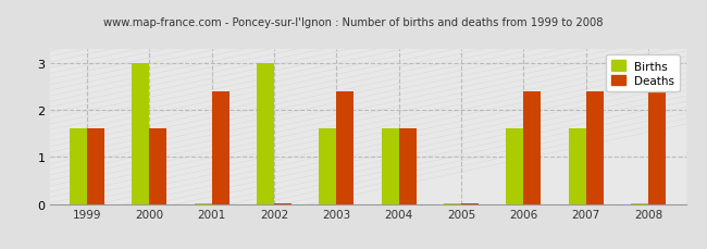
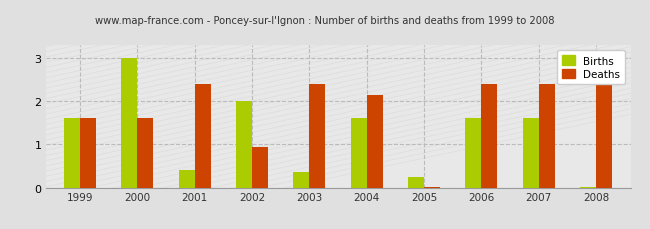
Births/2001: 0.02 -> 0.40
Births/2002: 3.00 -> 2.00
Deaths/2002: 0.02 -> 0.95
Births/2003: 1.60 -> 0.35
Deaths/2004: 1.60 -> 2.15
Births/2005: 0.02 -> 0.25
